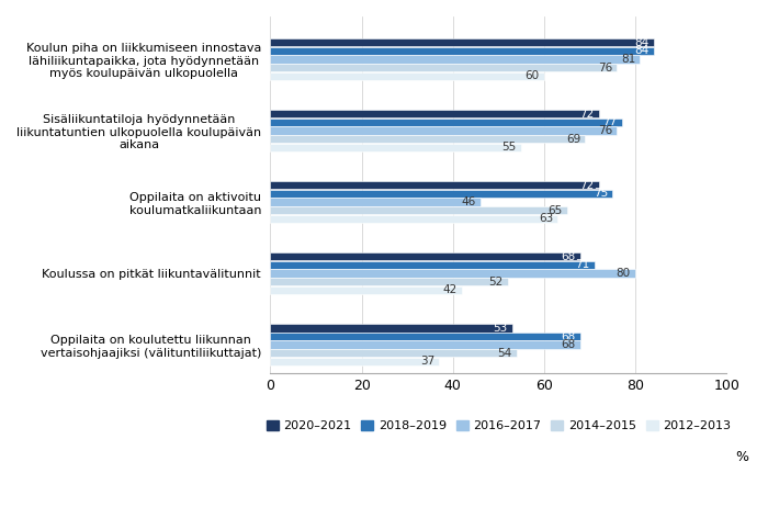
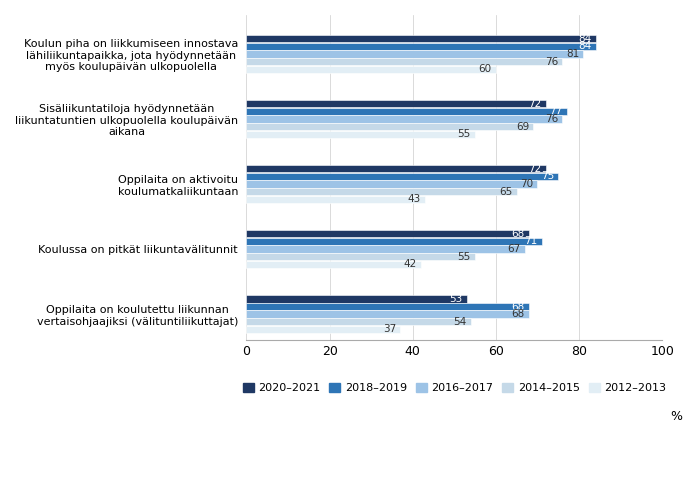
2016–2017/Oppilaita on aktivoitu koulumatkaliikuntaan: 46 -> 70
2012–2013/Oppilaita on aktivoitu koulumatkaliikuntaan: 63 -> 43
2016–2017/Koulussa on pitkät liikuntavälitunnit: 80 -> 67
2014–2015/Koulussa on pitkät liikuntavälitunnit: 52 -> 55
